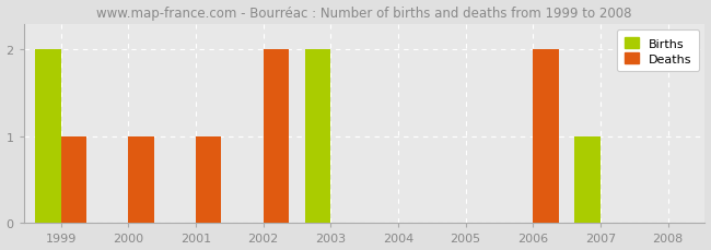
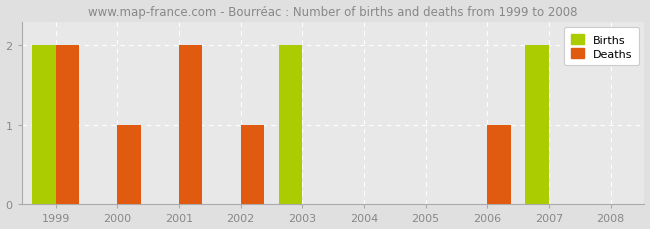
Deaths/1999: 1 -> 2
Deaths/2001: 1 -> 2
Deaths/2002: 2 -> 1
Deaths/2006: 2 -> 1
Births/2007: 1 -> 2
